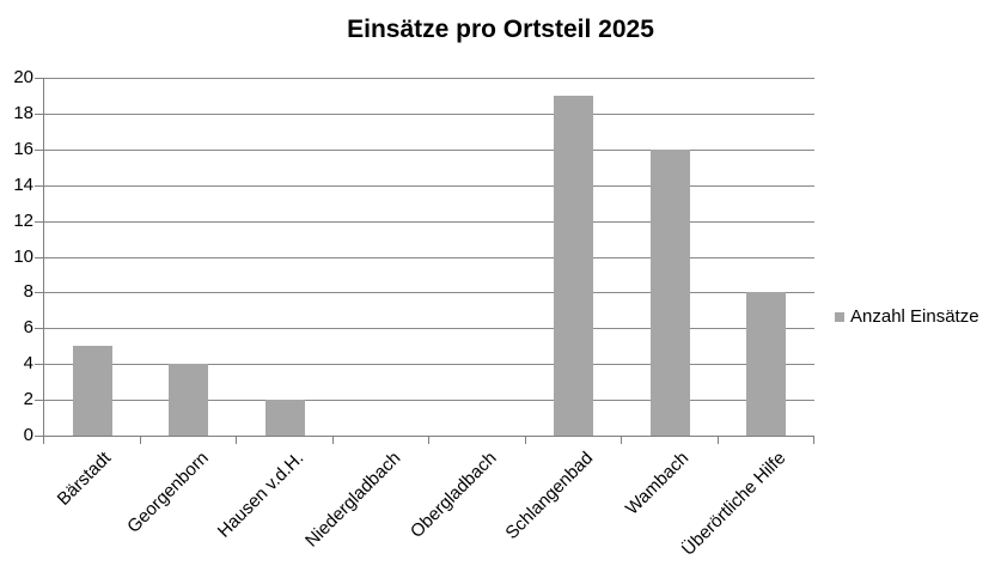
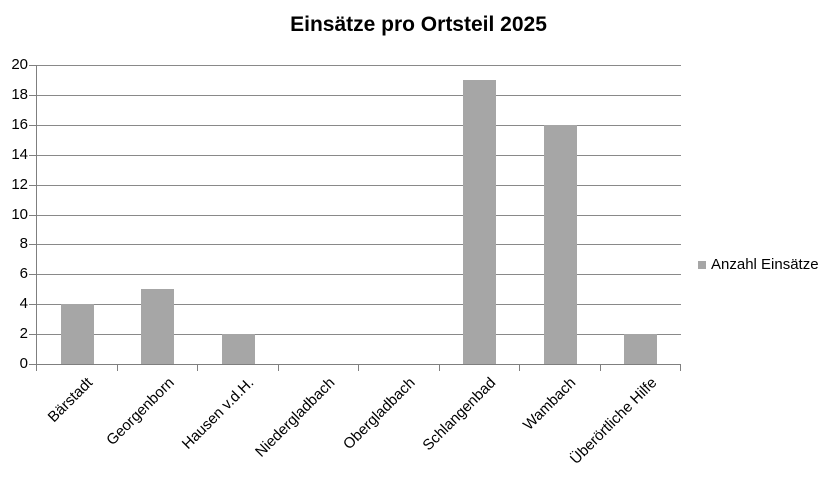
Bärstadt: 5 -> 4
Georgenborn: 4 -> 5
Überörtliche Hilfe: 8 -> 2
